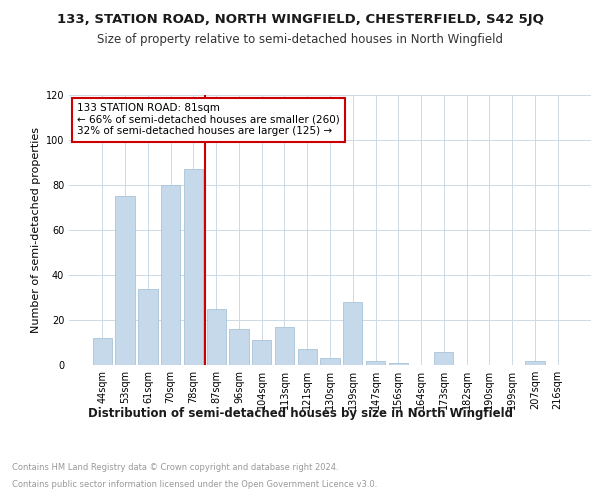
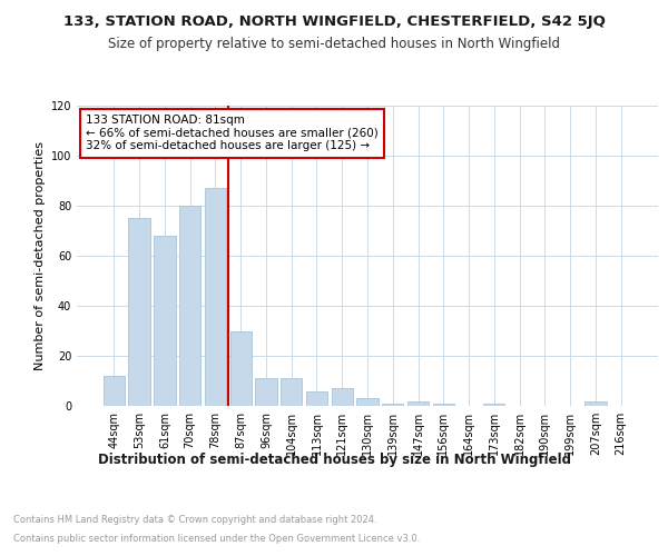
61sqm: 34 -> 68
87sqm: 25 -> 30
96sqm: 16 -> 11
113sqm: 17 -> 6
139sqm: 28 -> 1
173sqm: 6 -> 1
